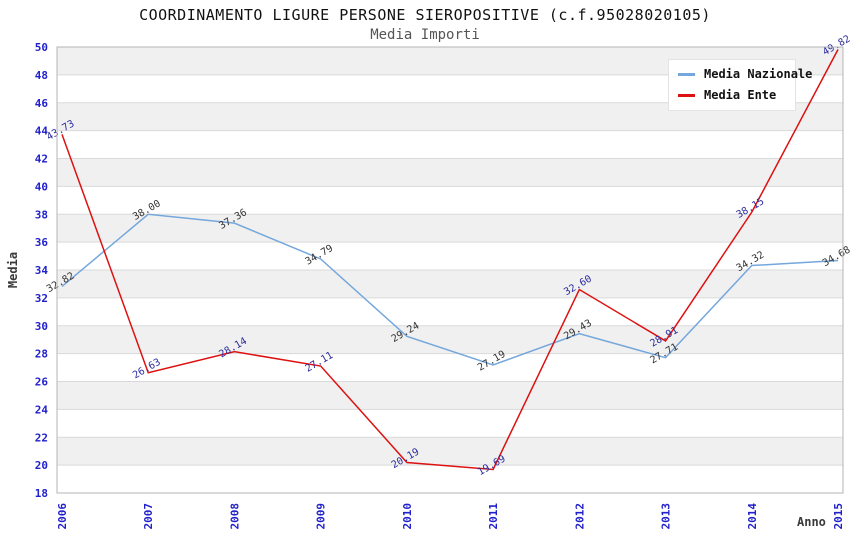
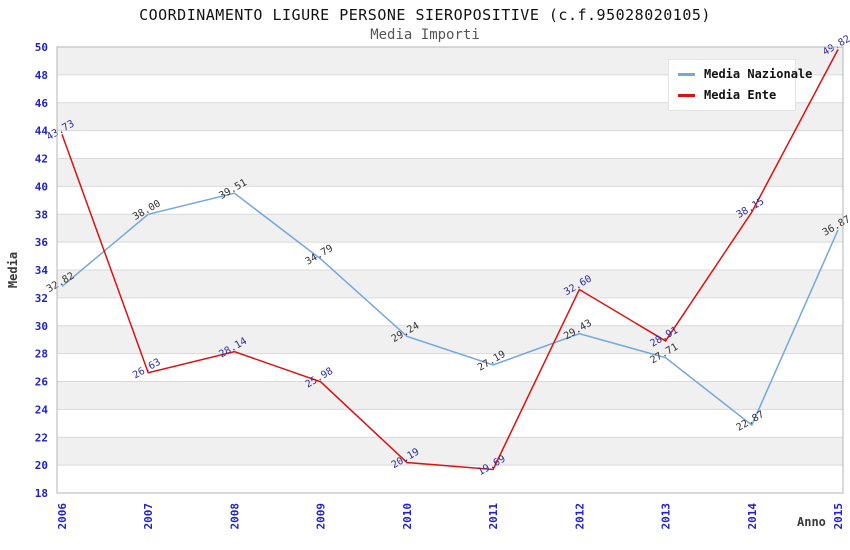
Media Nazionale/2008: 37.36 -> 39.51
Media Ente/2009: 27.11 -> 25.98
Media Nazionale/2014: 34.32 -> 22.87
Media Nazionale/2015: 34.68 -> 36.87
